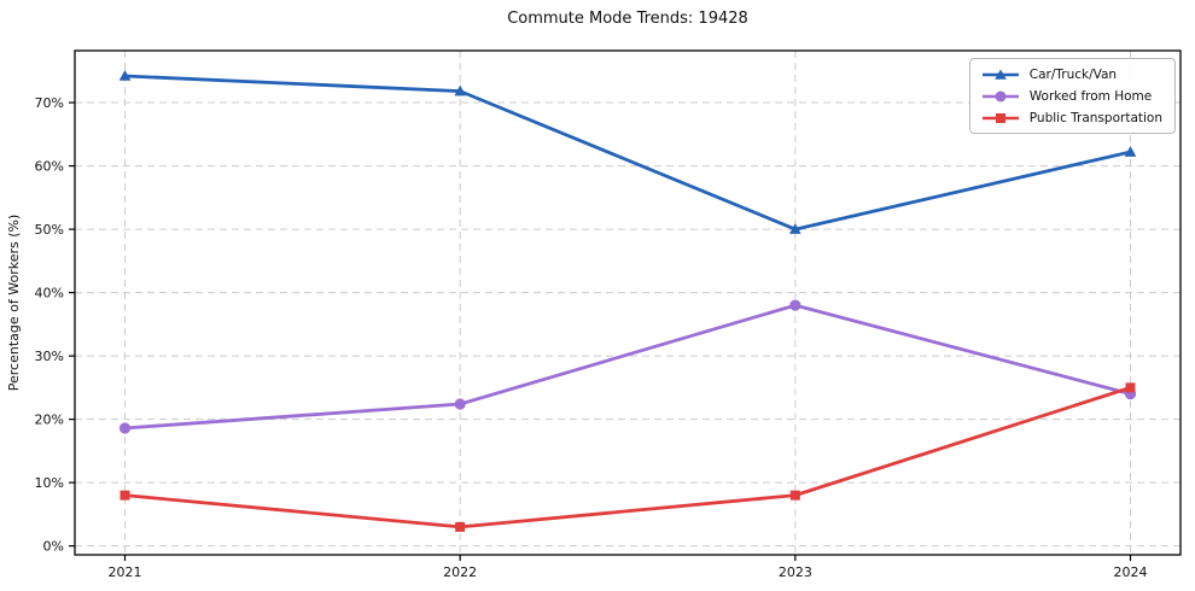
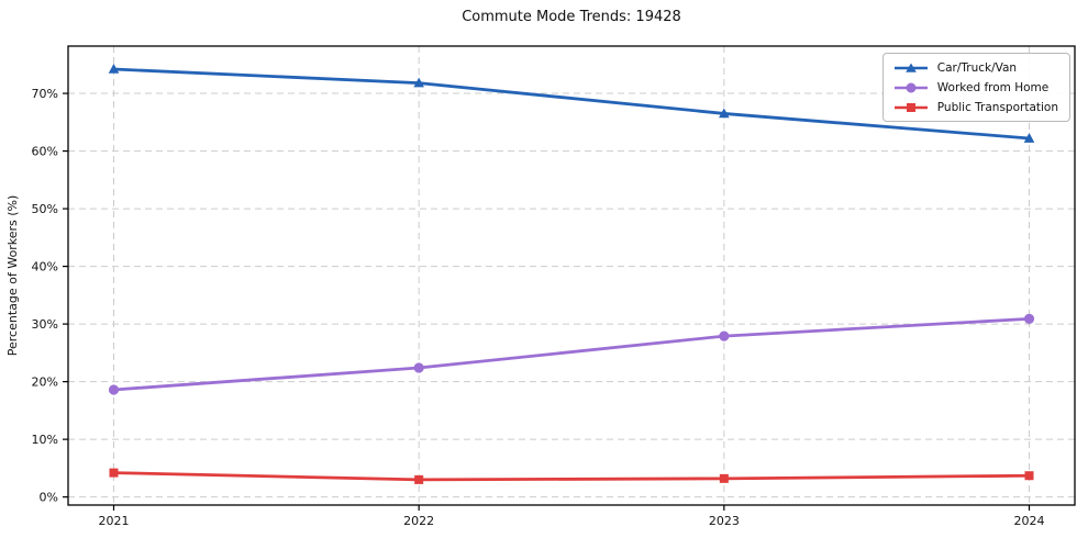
Public Transportation/2021: 8% -> 4%
Car/Truck/Van/2023: 50% -> 66%
Worked from Home/2023: 38% -> 28%
Public Transportation/2023: 8% -> 3%
Worked from Home/2024: 24% -> 31%
Public Transportation/2024: 25% -> 4%
